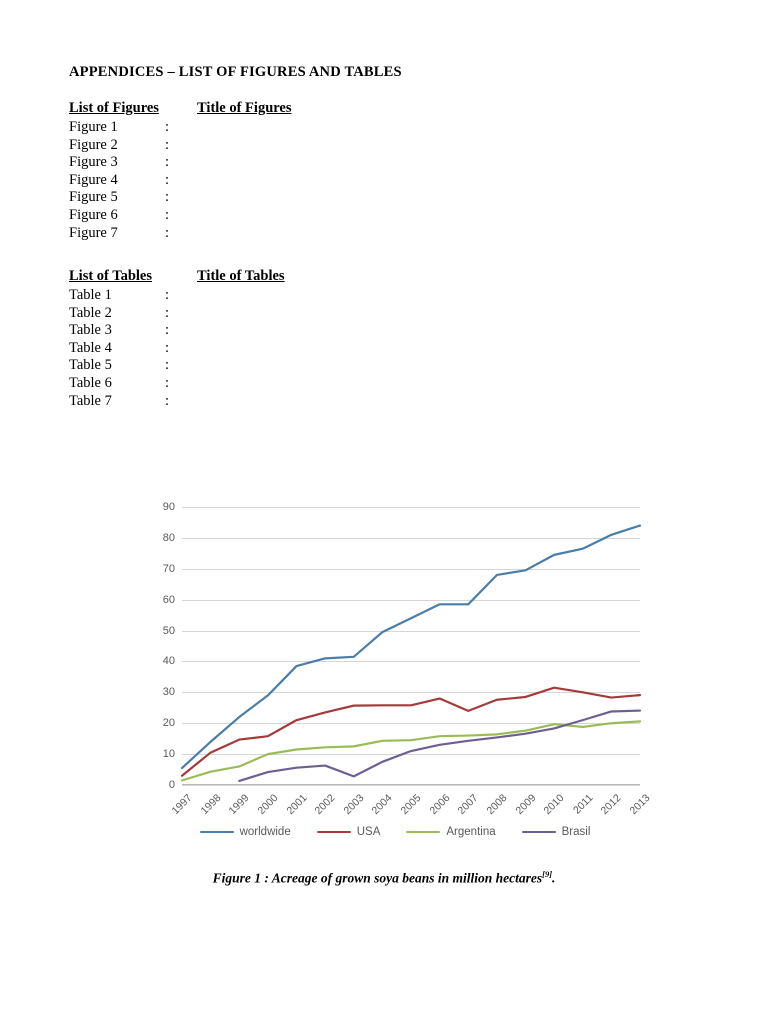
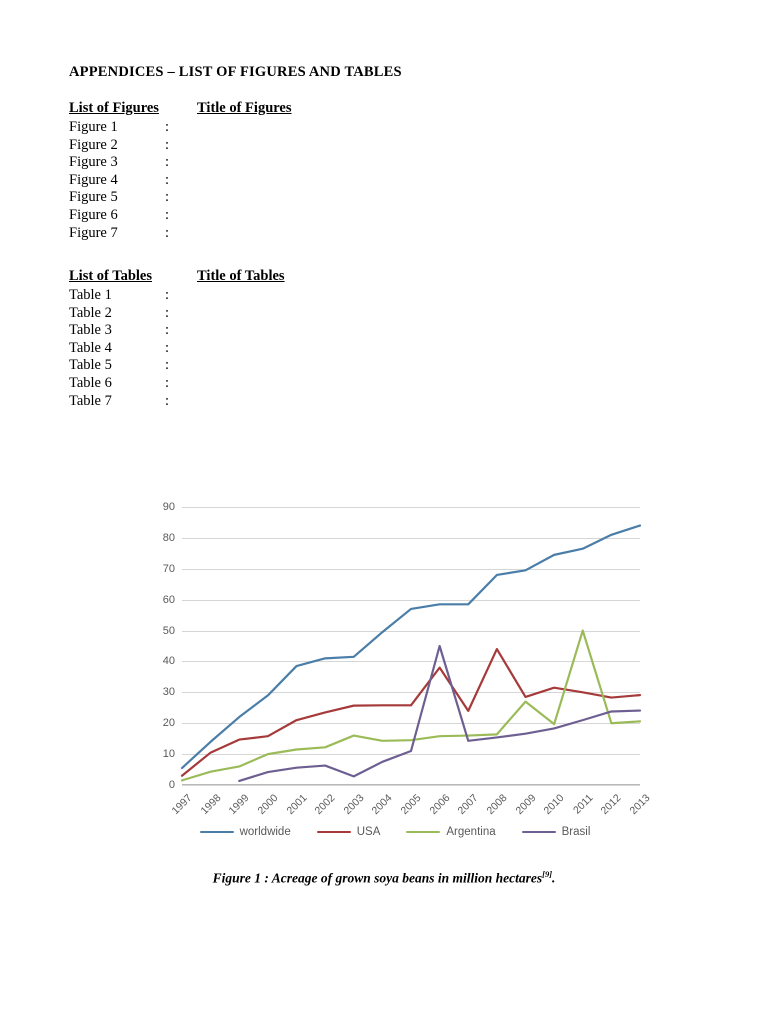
Argentina/2003: 12 -> 16
worldwide/2005: 54 -> 57
USA/2006: 28 -> 38
Brasil/2006: 13 -> 45
USA/2008: 28 -> 44
Argentina/2009: 18 -> 27
Argentina/2011: 19 -> 50
